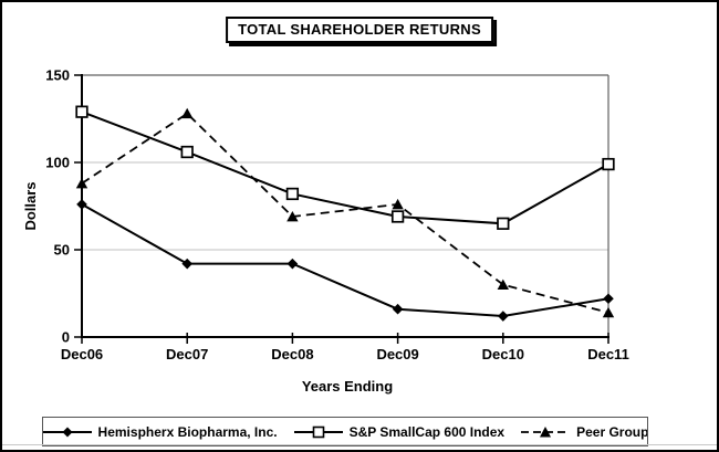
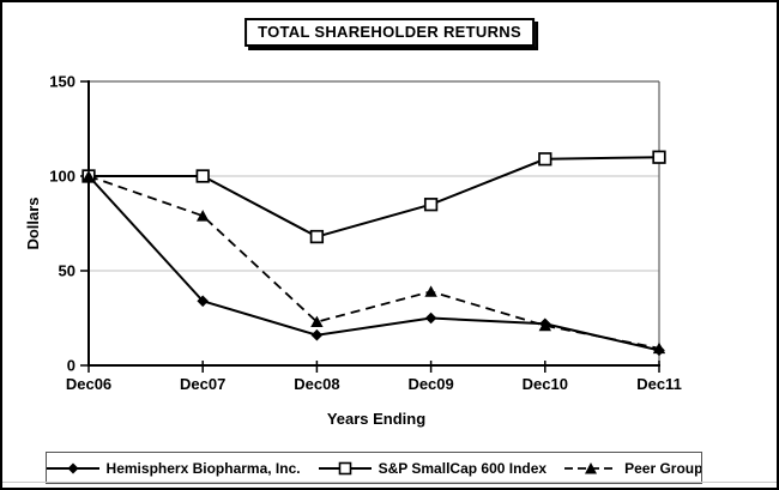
Hemispherx Biopharma, Inc./Dec06: 76 -> 100
S&P SmallCap 600 Index/Dec06: 129 -> 100
Peer Group/Dec06: 88 -> 100
Hemispherx Biopharma, Inc./Dec07: 42 -> 34
S&P SmallCap 600 Index/Dec07: 106 -> 100
Peer Group/Dec07: 128 -> 79
Hemispherx Biopharma, Inc./Dec08: 42 -> 16
S&P SmallCap 600 Index/Dec08: 82 -> 68
Peer Group/Dec08: 69 -> 23
Hemispherx Biopharma, Inc./Dec09: 16 -> 25
S&P SmallCap 600 Index/Dec09: 69 -> 85
Peer Group/Dec09: 76 -> 39
Hemispherx Biopharma, Inc./Dec10: 12 -> 22
S&P SmallCap 600 Index/Dec10: 65 -> 109
Peer Group/Dec10: 30 -> 21
Hemispherx Biopharma, Inc./Dec11: 22 -> 8
S&P SmallCap 600 Index/Dec11: 99 -> 110
Peer Group/Dec11: 14 -> 9
